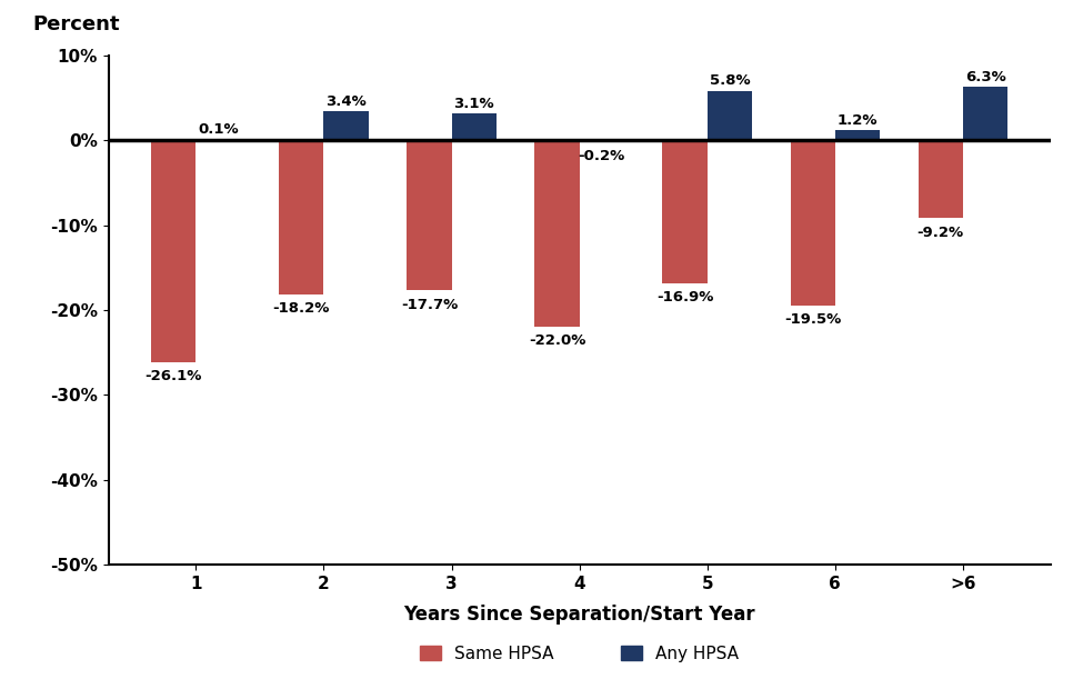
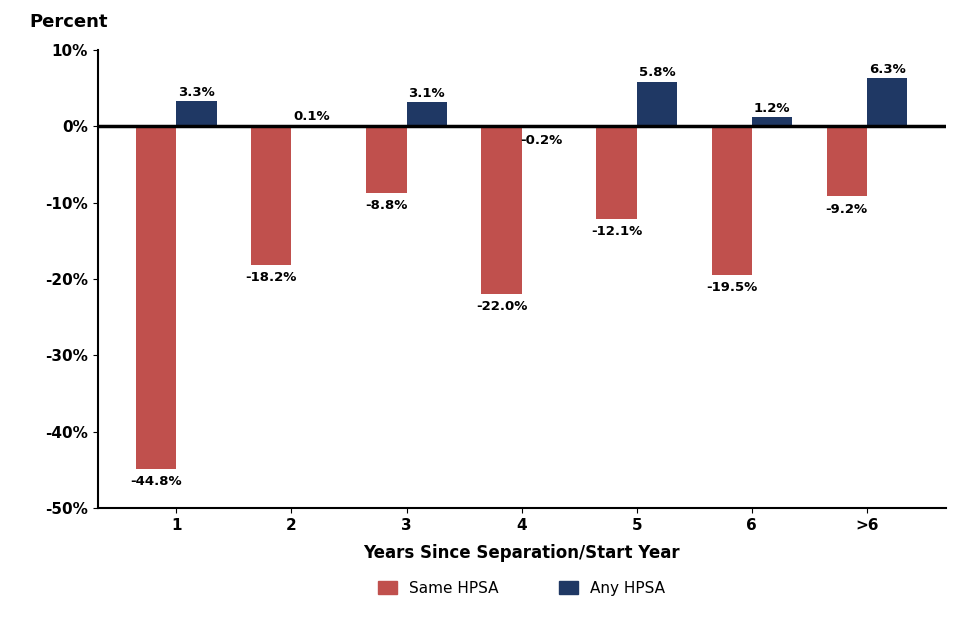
Same HPSA/1: -26.1% -> -44.8%
Any HPSA/1: 0.1% -> 3.3%
Any HPSA/2: 3.4% -> 0.1%
Same HPSA/3: -17.7% -> -8.8%
Same HPSA/5: -16.9% -> -12.1%
